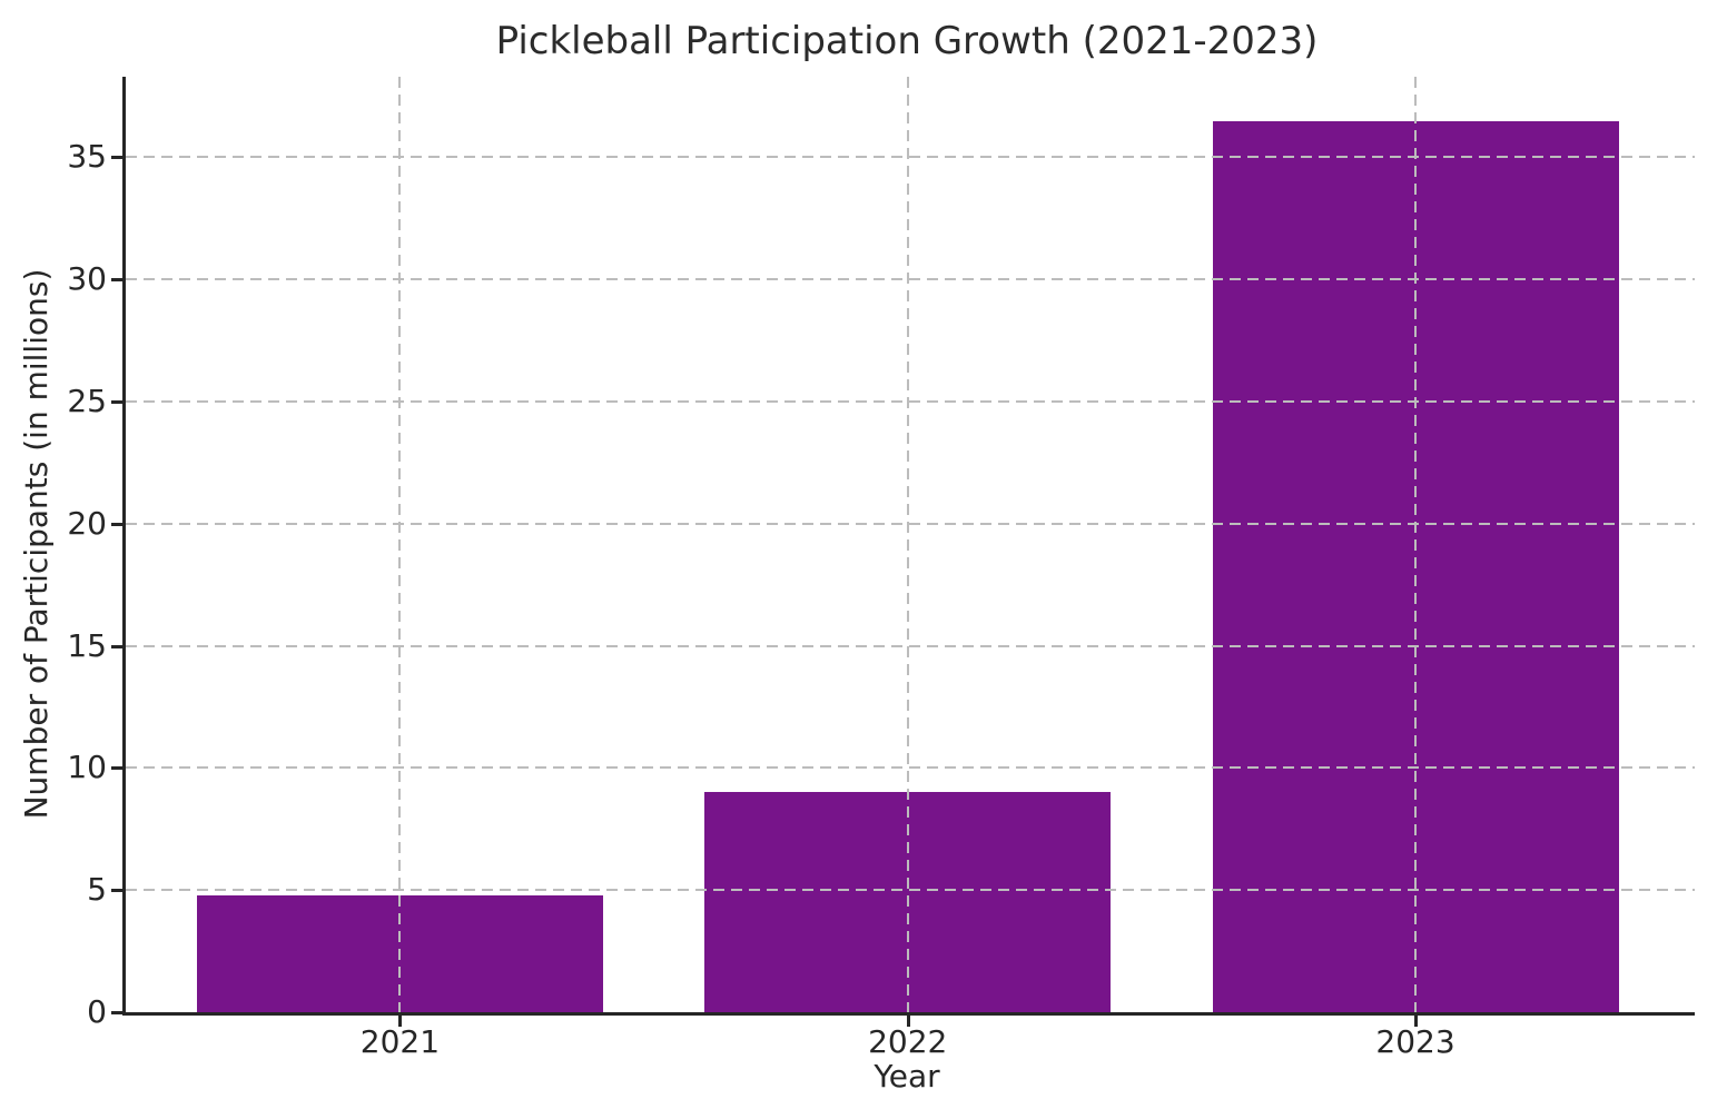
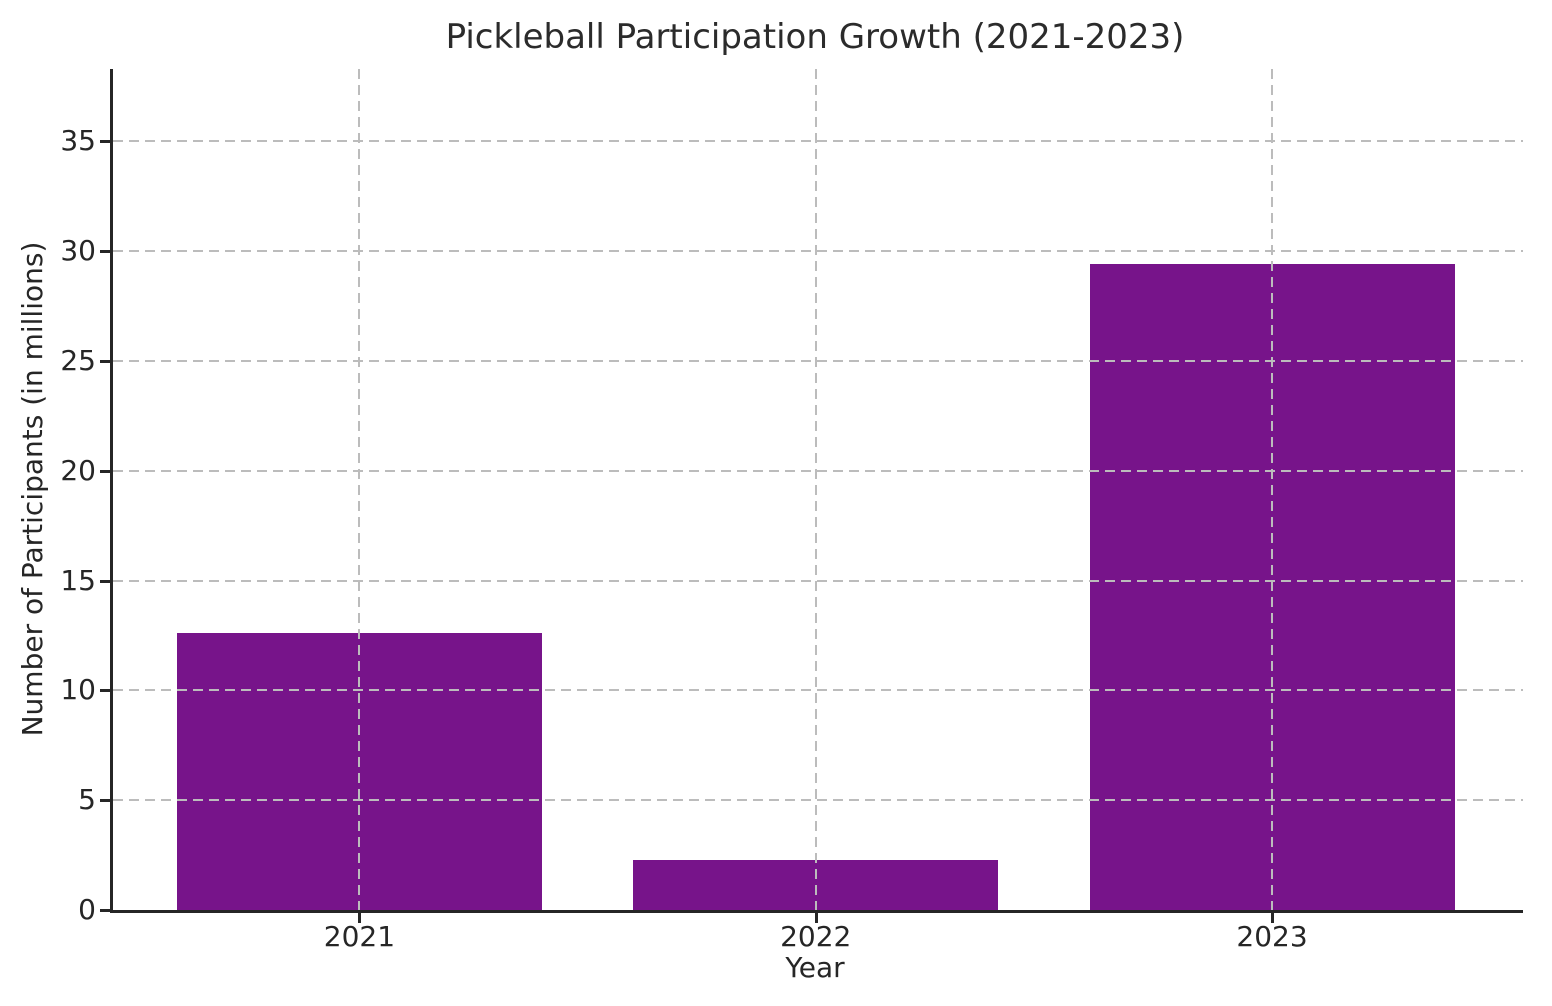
2021: 4.8 -> 12.6
2022: 9.0 -> 2.3
2023: 36.5 -> 29.4
